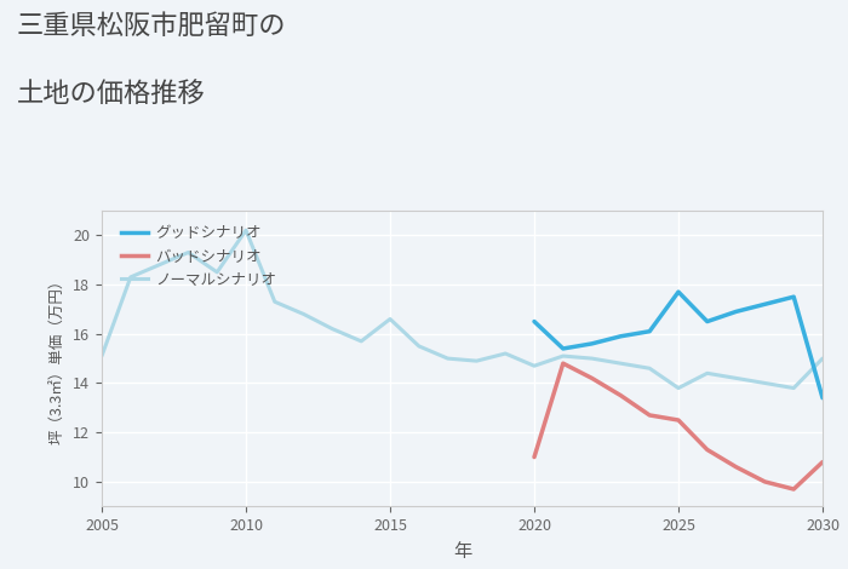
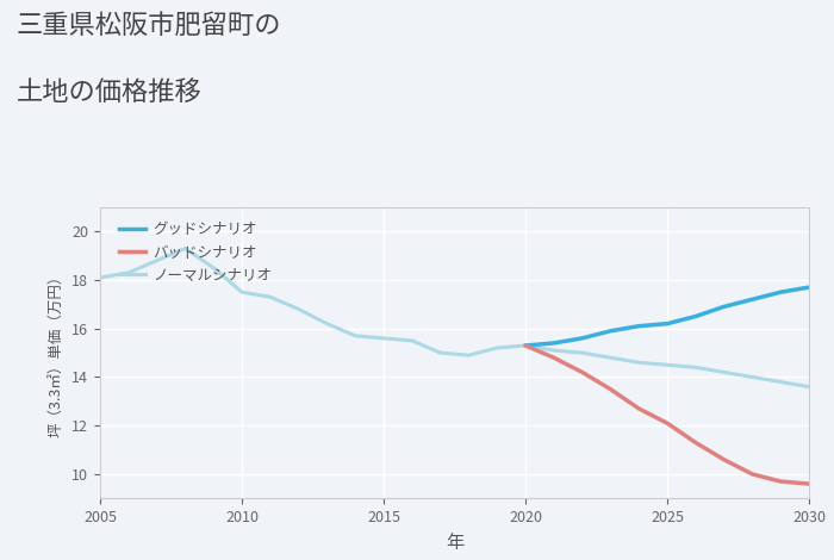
ノーマルシナリオ/2005: 15.1 -> 18.1
ノーマルシナリオ/2010: 20.2 -> 17.5
ノーマルシナリオ/2015: 16.6 -> 15.6
ノーマルシナリオ/2020: 14.7 -> 15.3
グッドシナリオ/2020: 16.5 -> 15.3
バッドシナリオ/2020: 11.0 -> 15.3
ノーマルシナリオ/2025: 13.8 -> 14.5
グッドシナリオ/2025: 17.7 -> 16.2
バッドシナリオ/2025: 12.5 -> 12.1
ノーマルシナリオ/2030: 15.0 -> 13.6
グッドシナリオ/2030: 13.4 -> 17.7
バッドシナリオ/2030: 10.8 -> 9.6
